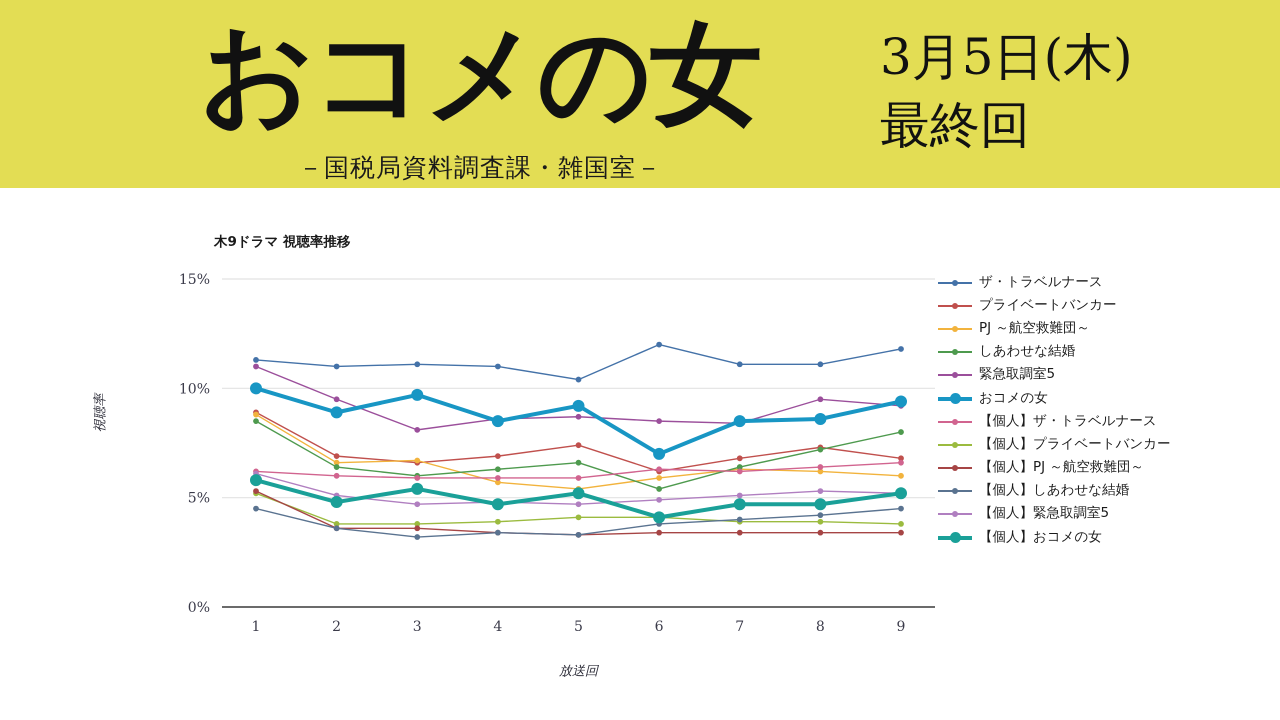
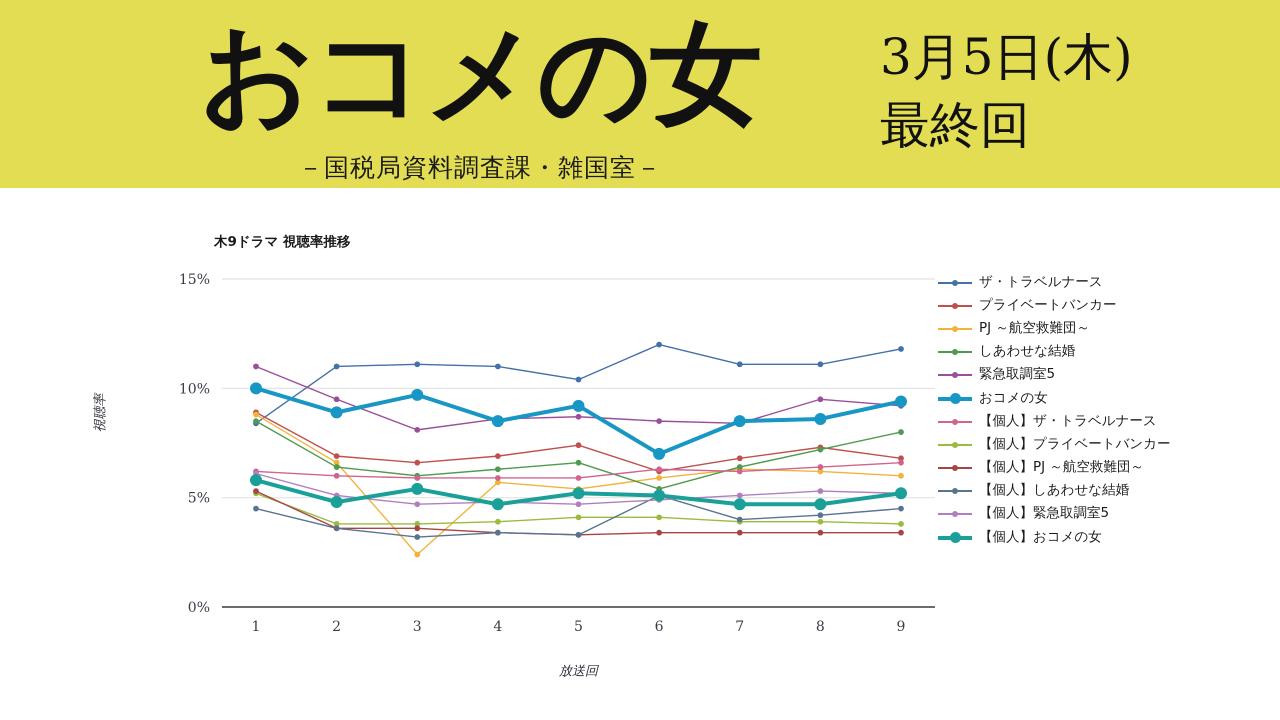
ザ・トラベルナース/1: 11.3% -> 8.4%
PJ ～航空救難団～/3: 6.7% -> 2.4%
【個人】しあわせな結婚/6: 3.8% -> 5.1%
【個人】おコメの女/6: 4.1% -> 5.1%
